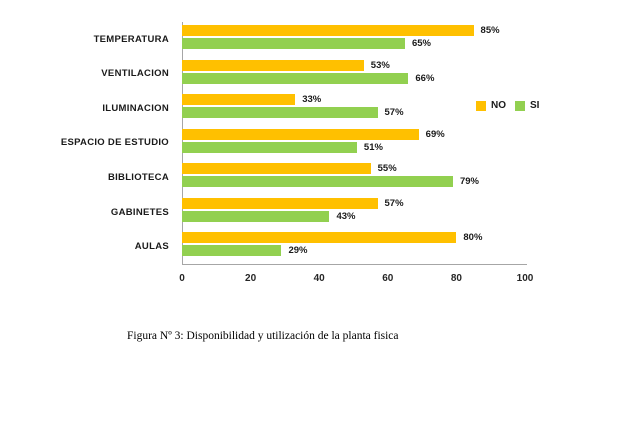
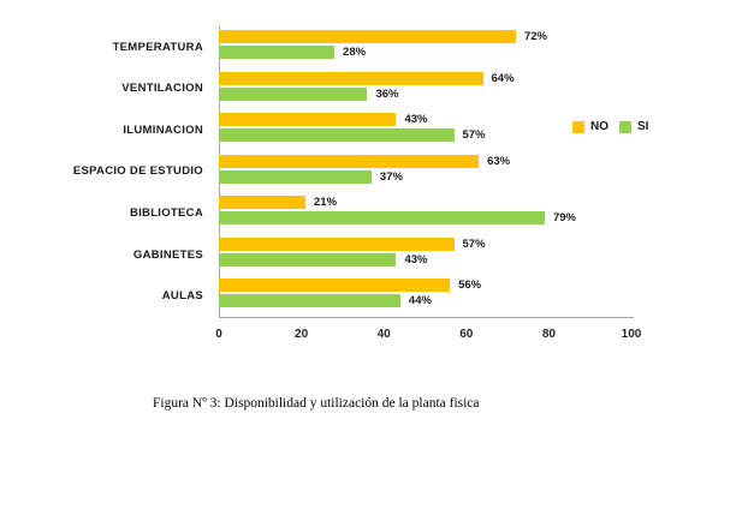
NO/TEMPERATURA: 85% -> 72%
SI/TEMPERATURA: 65% -> 28%
NO/VENTILACION: 53% -> 64%
SI/VENTILACION: 66% -> 36%
NO/ILUMINACION: 33% -> 43%
NO/ESPACIO DE ESTUDIO: 69% -> 63%
SI/ESPACIO DE ESTUDIO: 51% -> 37%
NO/BIBLIOTECA: 55% -> 21%
NO/AULAS: 80% -> 56%
SI/AULAS: 29% -> 44%
